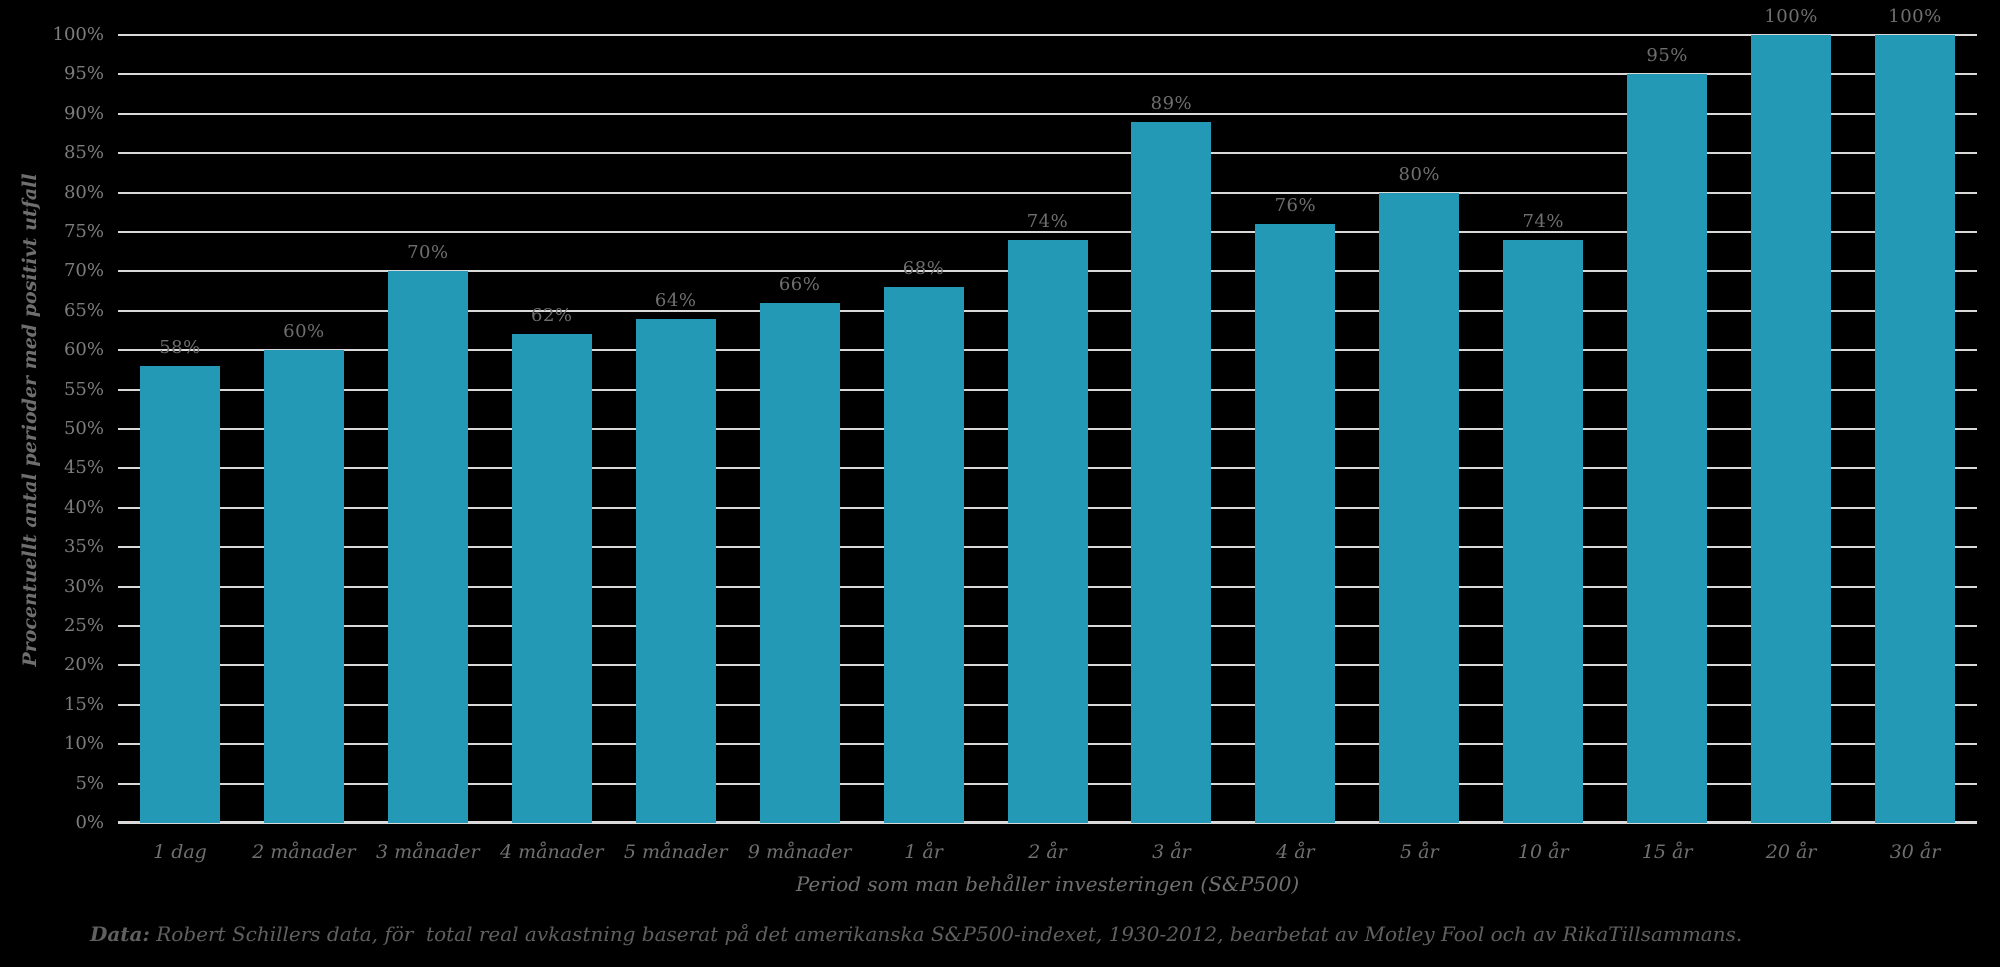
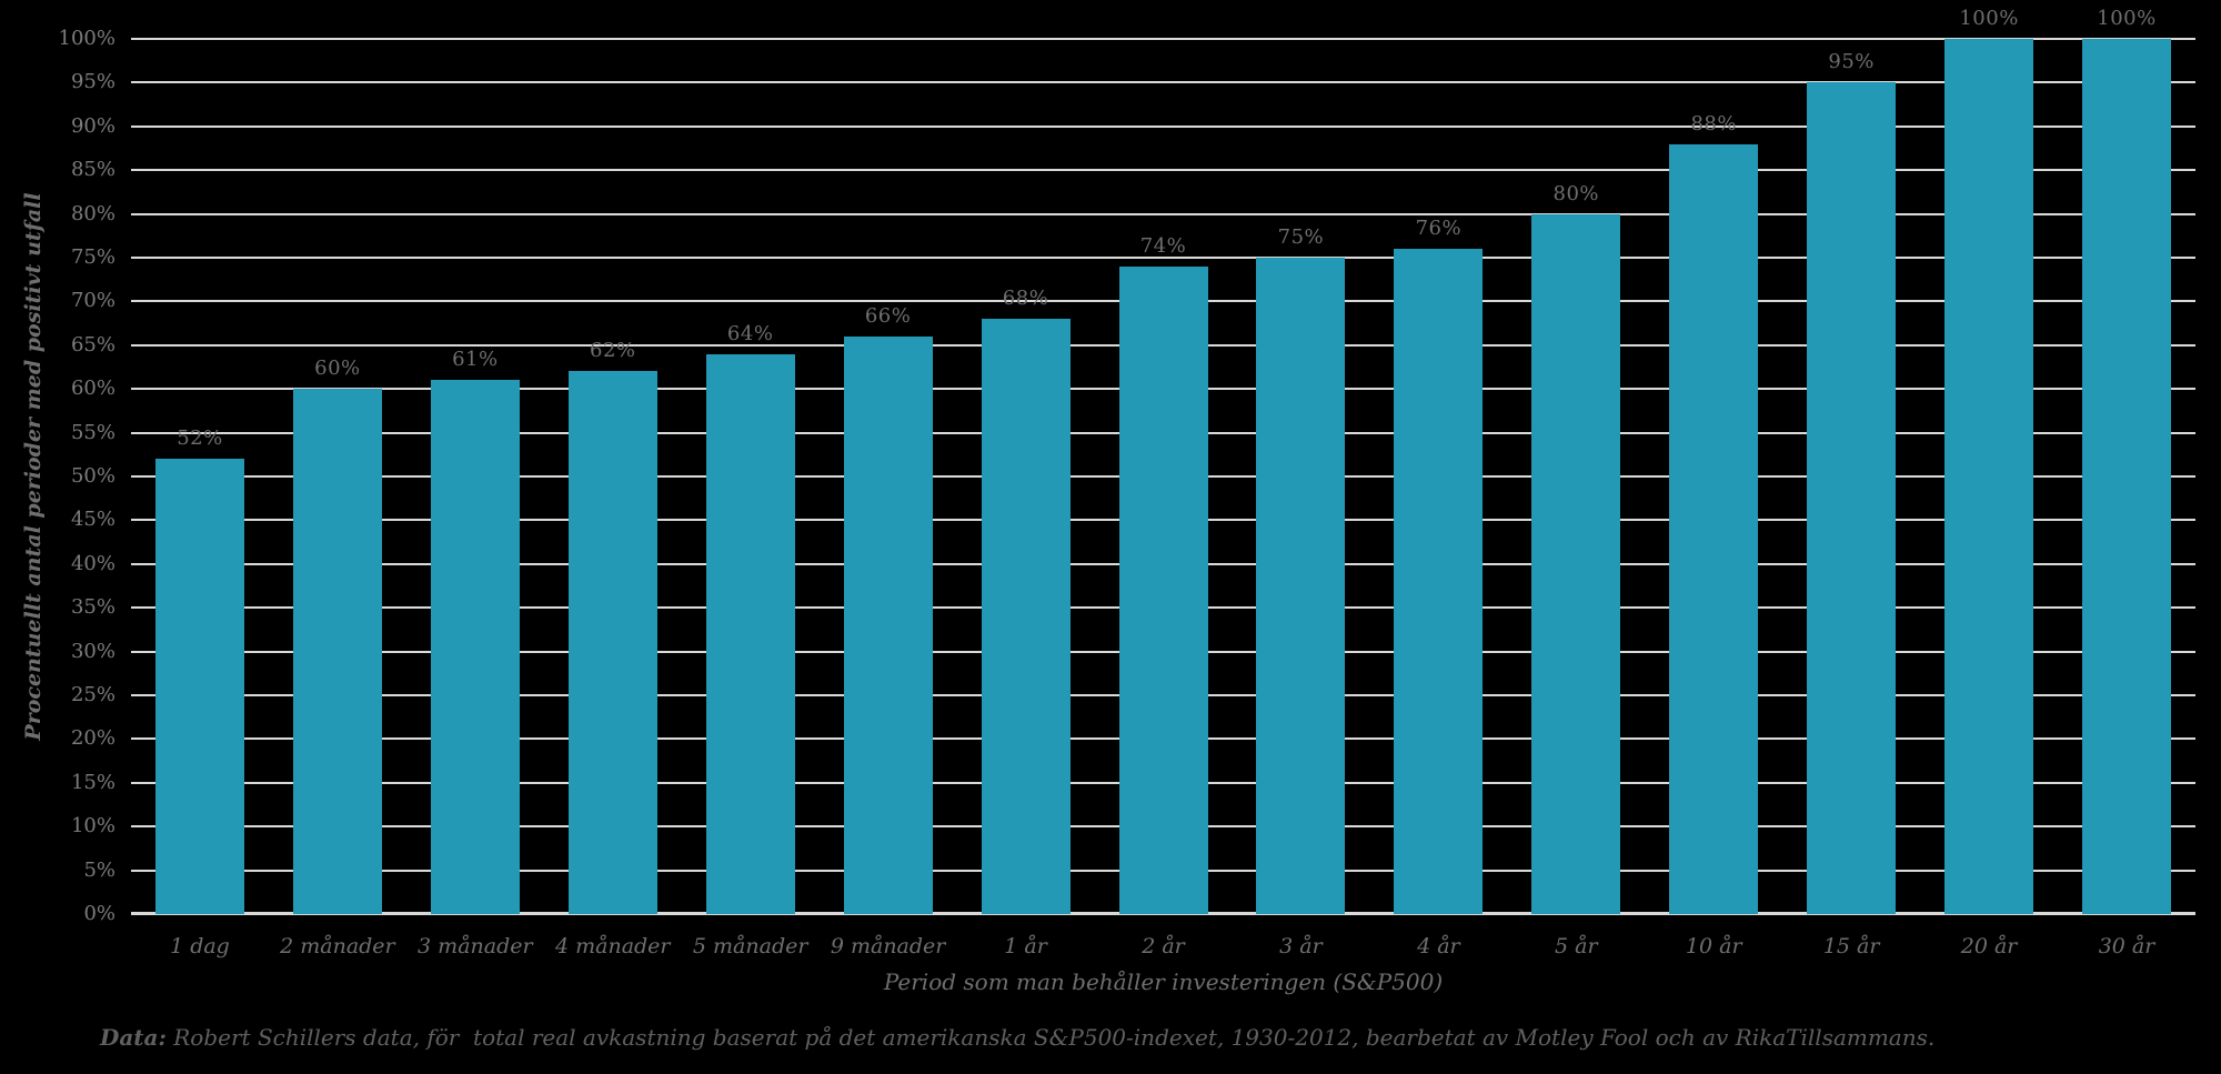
1 dag: 58% -> 52%
3 månader: 70% -> 61%
3 år: 89% -> 75%
10 år: 74% -> 88%
